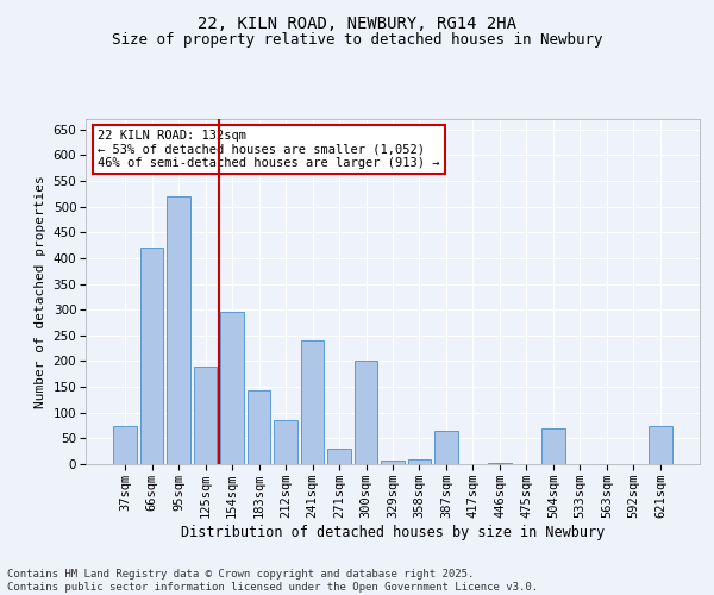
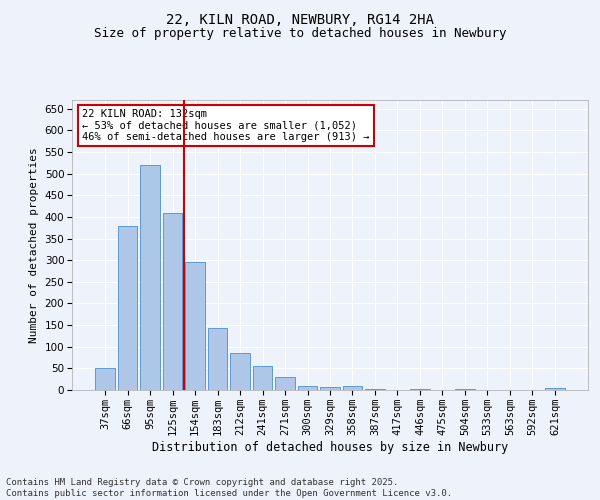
37sqm: 75 -> 50
66sqm: 420 -> 380
125sqm: 190 -> 408
241sqm: 240 -> 55
300sqm: 200 -> 10
387sqm: 65 -> 2
504sqm: 70 -> 2
621sqm: 75 -> 5
